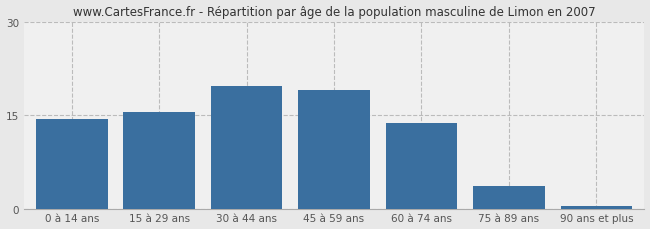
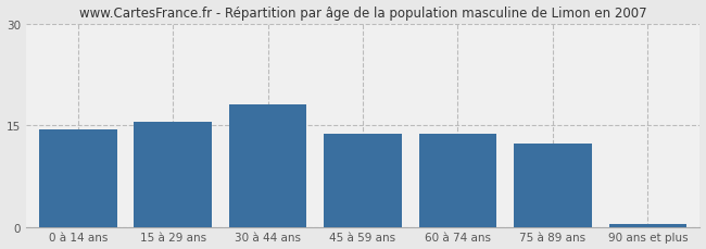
30 à 44 ans: 19.6 -> 18.0
45 à 59 ans: 19.0 -> 13.7
75 à 89 ans: 3.6 -> 12.3
